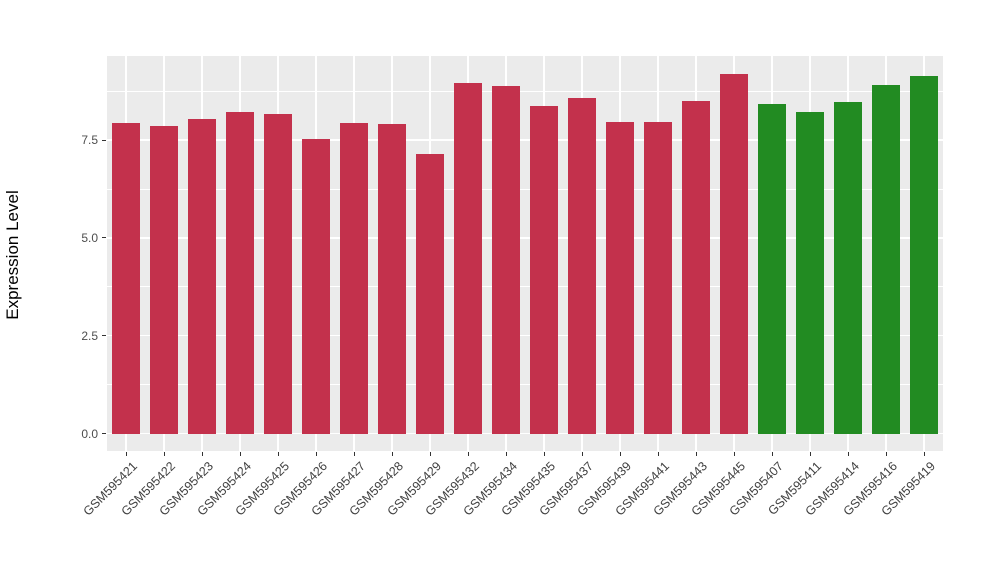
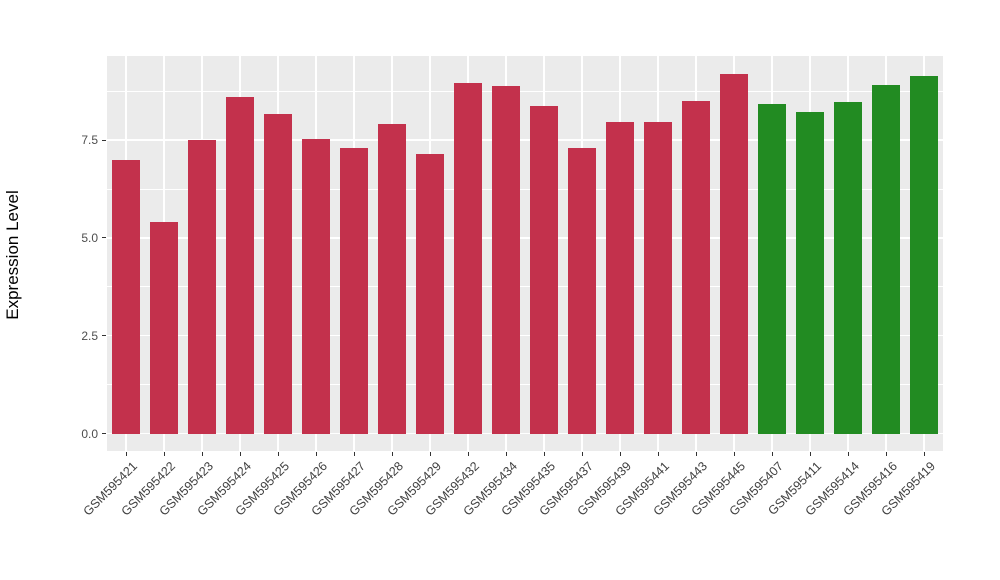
GSM595421: 8.0 -> 7.0
GSM595422: 7.8 -> 5.4
GSM595423: 8.1 -> 7.5
GSM595424: 8.2 -> 8.6
GSM595427: 7.9 -> 7.3
GSM595437: 8.6 -> 7.3
